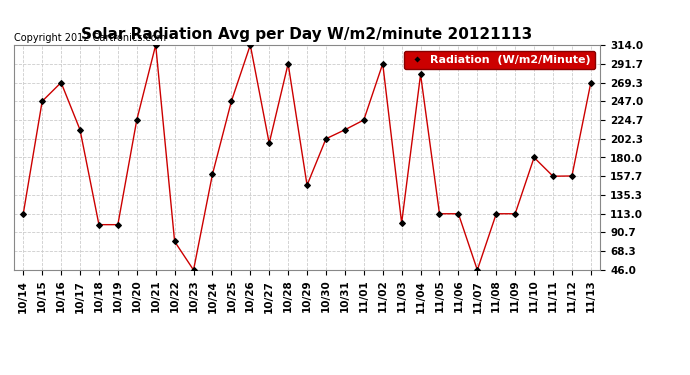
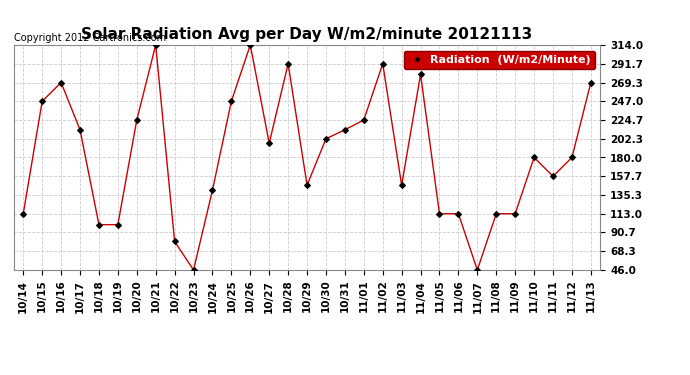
10/24: 160 -> 141
11/03: 102 -> 147
11/12: 158 -> 180
